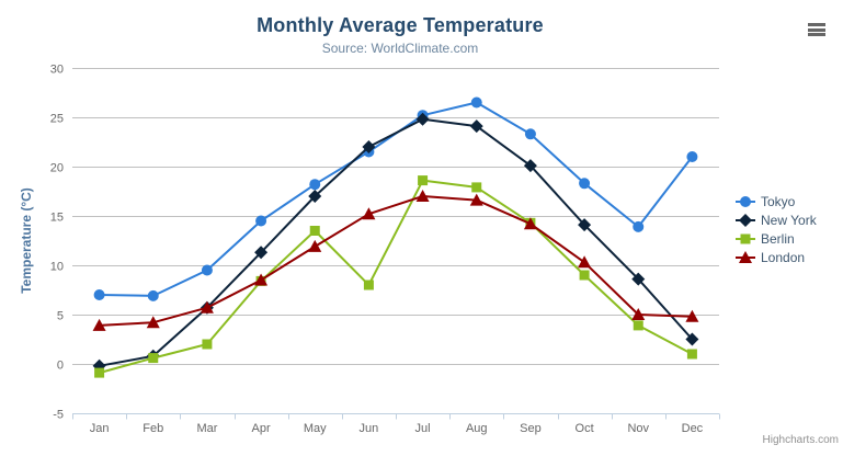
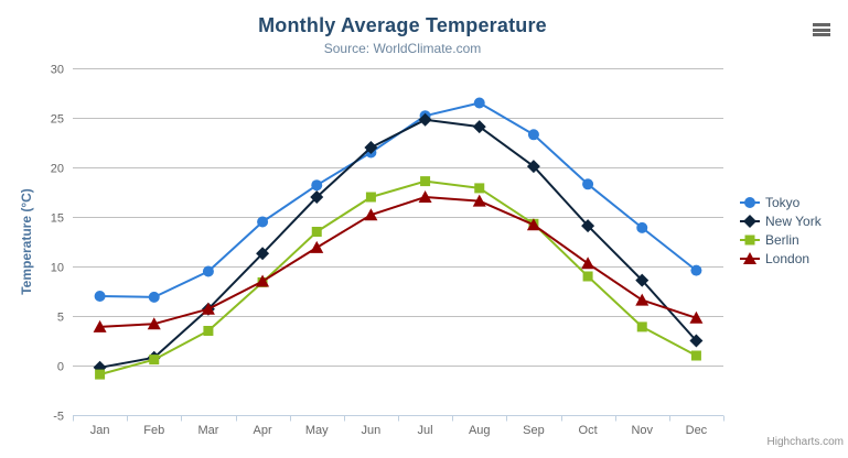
Berlin/Mar: 2 -> 4
Berlin/Jun: 8 -> 17
London/Nov: 5 -> 7
Tokyo/Dec: 21 -> 10
